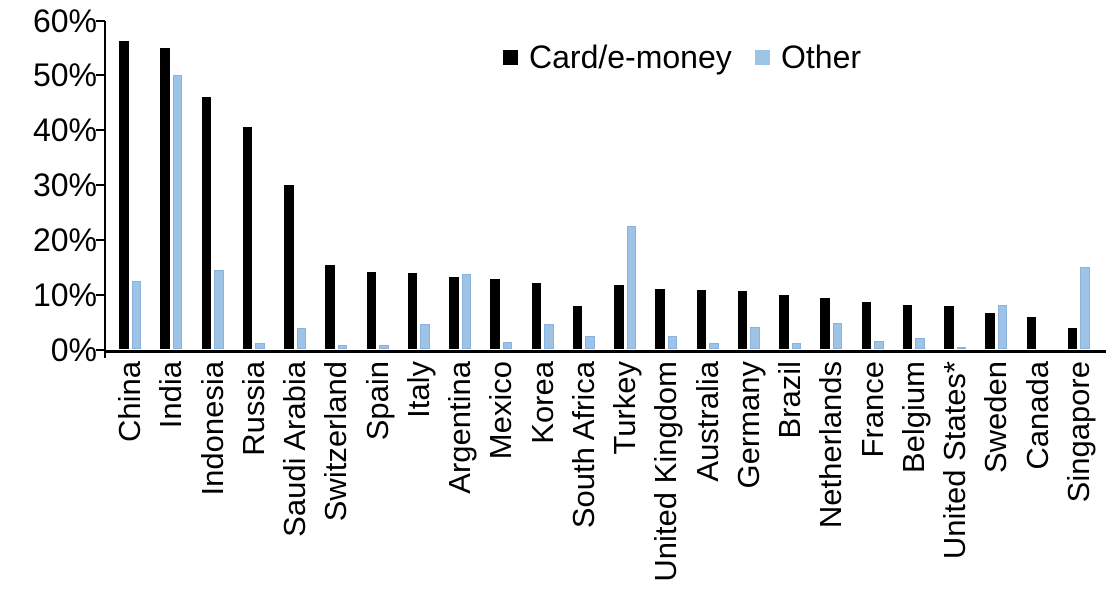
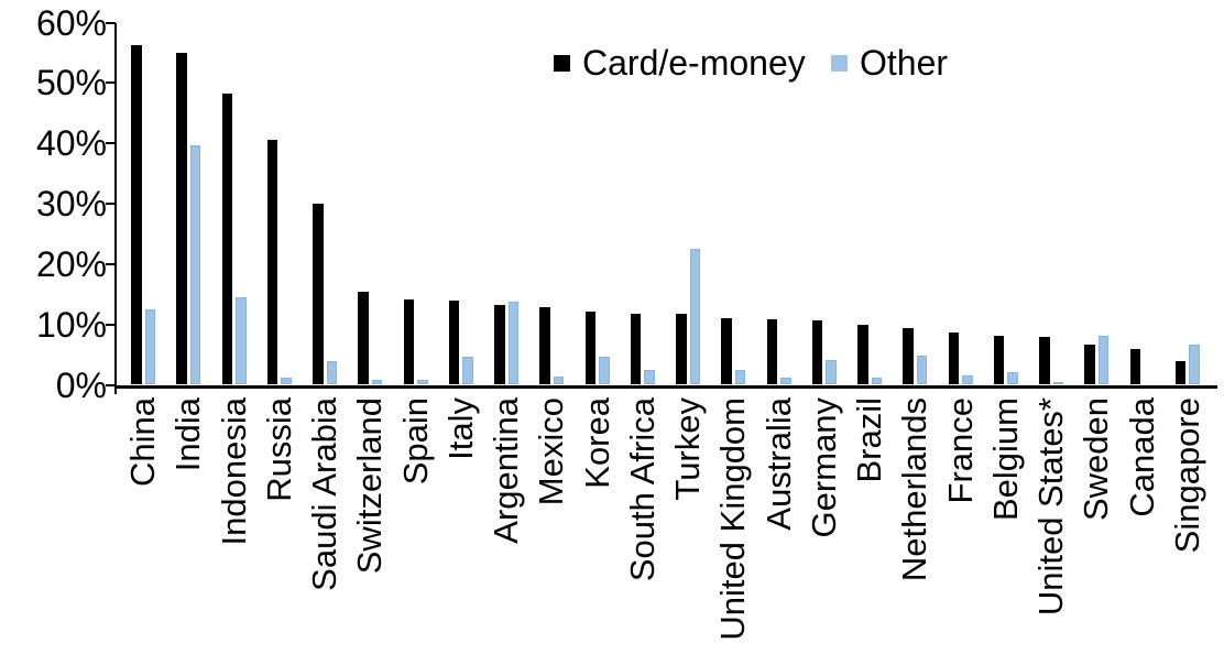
Other/India: 50% -> 40%
Card/e-money/Indonesia: 46% -> 48%
Card/e-money/South Africa: 8% -> 12%
Other/Singapore: 15% -> 7%
